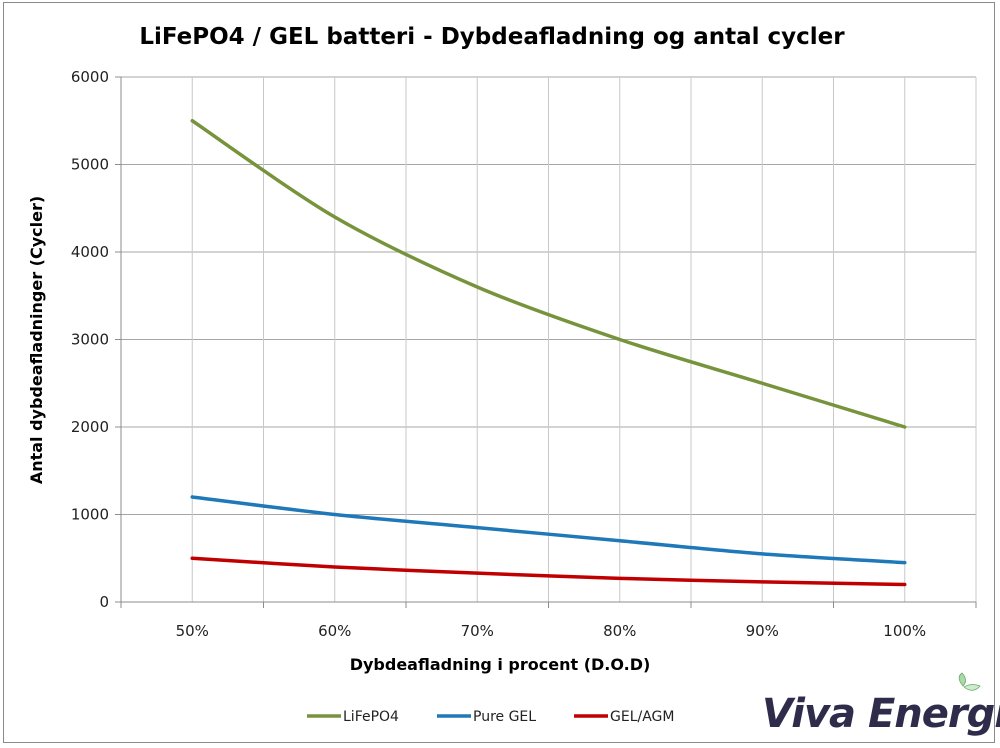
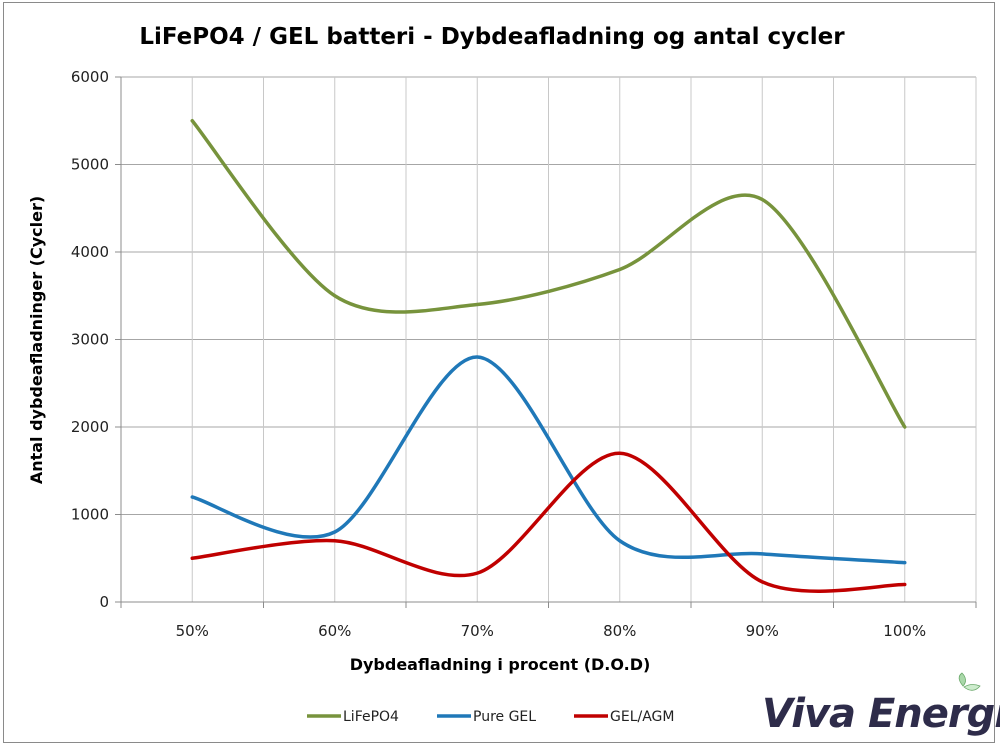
LiFePO4/60%: 4400 -> 3500
Pure GEL/60%: 1000 -> 800
GEL/AGM/60%: 400 -> 700
LiFePO4/70%: 3600 -> 3400
Pure GEL/70%: 800 -> 2800
LiFePO4/80%: 3000 -> 3800
GEL/AGM/80%: 300 -> 1700
LiFePO4/90%: 2500 -> 4600
